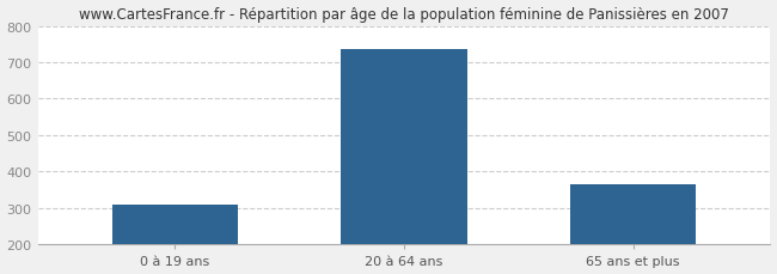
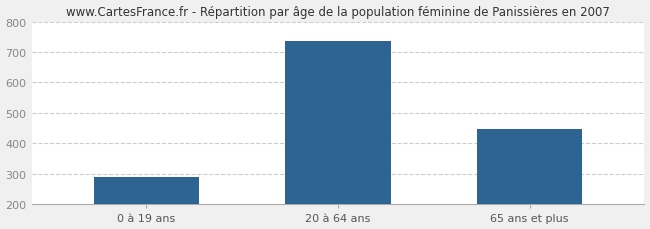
0 à 19 ans: 310 -> 290
65 ans et plus: 365 -> 447
